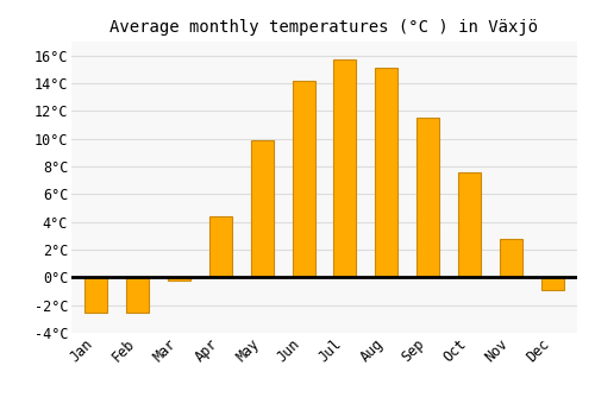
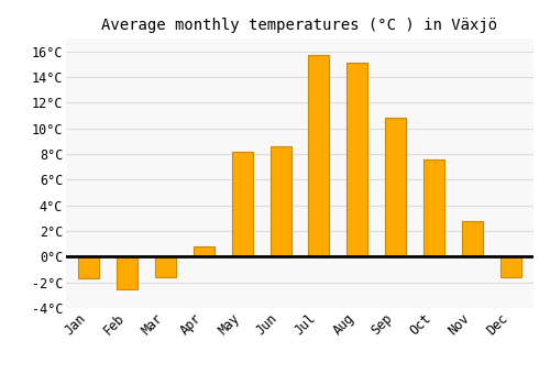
Jan: -2.5°C -> -1.7°C
Mar: -0.2°C -> -1.6°C
Apr: 4.4°C -> 0.8°C
May: 9.9°C -> 8.2°C
Jun: 14.2°C -> 8.6°C
Sep: 11.5°C -> 10.8°C
Dec: -0.9°C -> -1.6°C
